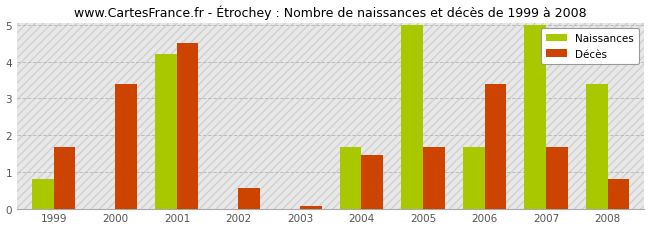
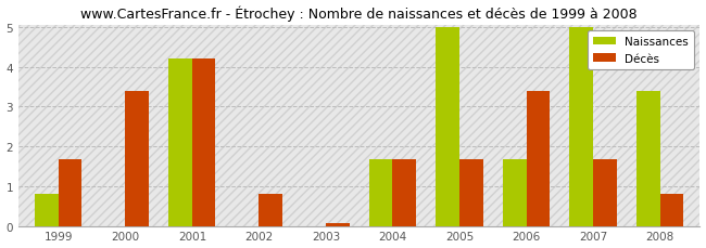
Décès/2001: 4.50 -> 4.20
Décès/2002: 0.55 -> 0.80
Décès/2004: 1.45 -> 1.67
